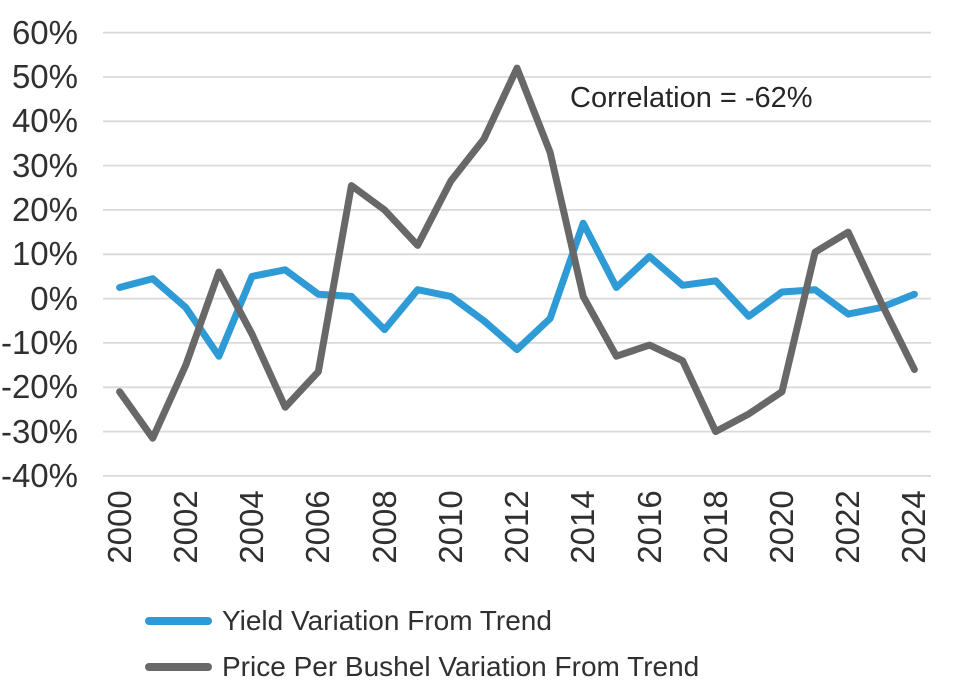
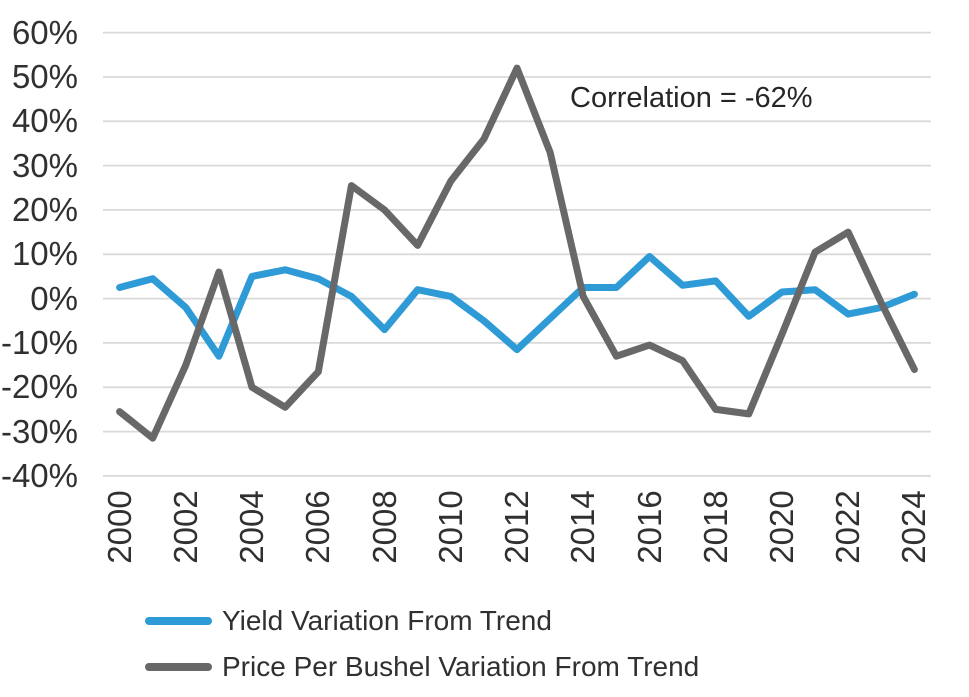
Price Per Bushel Variation From Trend/2000: -21% -> -26%
Price Per Bushel Variation From Trend/2004: -8% -> -20%
Yield Variation From Trend/2006: 1% -> 4%
Yield Variation From Trend/2014: 17% -> 2%
Price Per Bushel Variation From Trend/2018: -30% -> -25%
Price Per Bushel Variation From Trend/2020: -21% -> -8%
